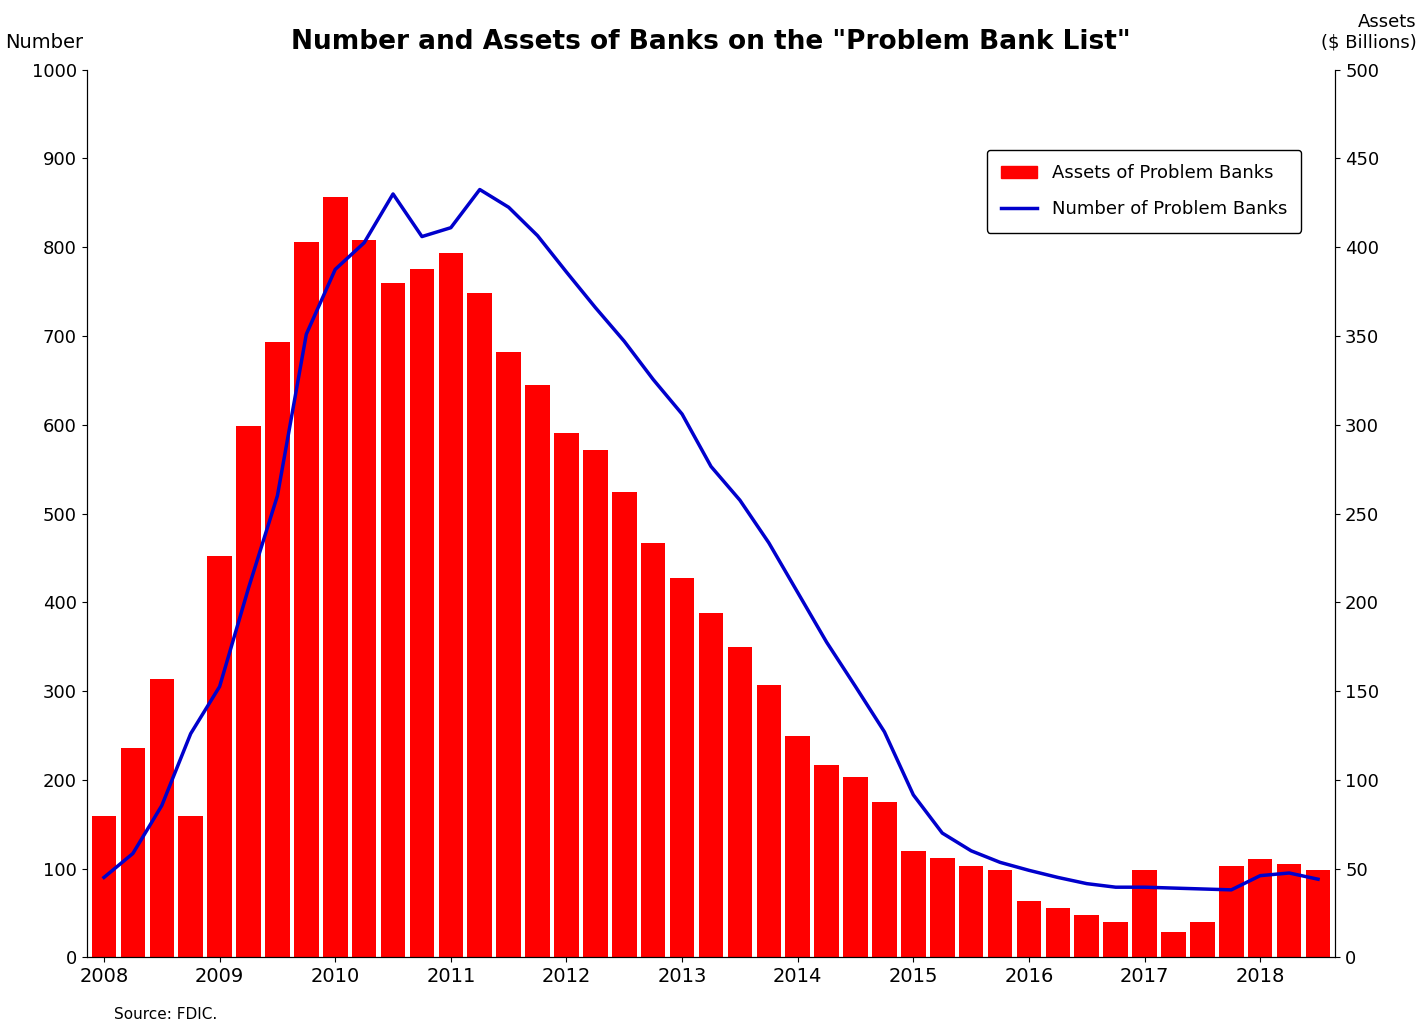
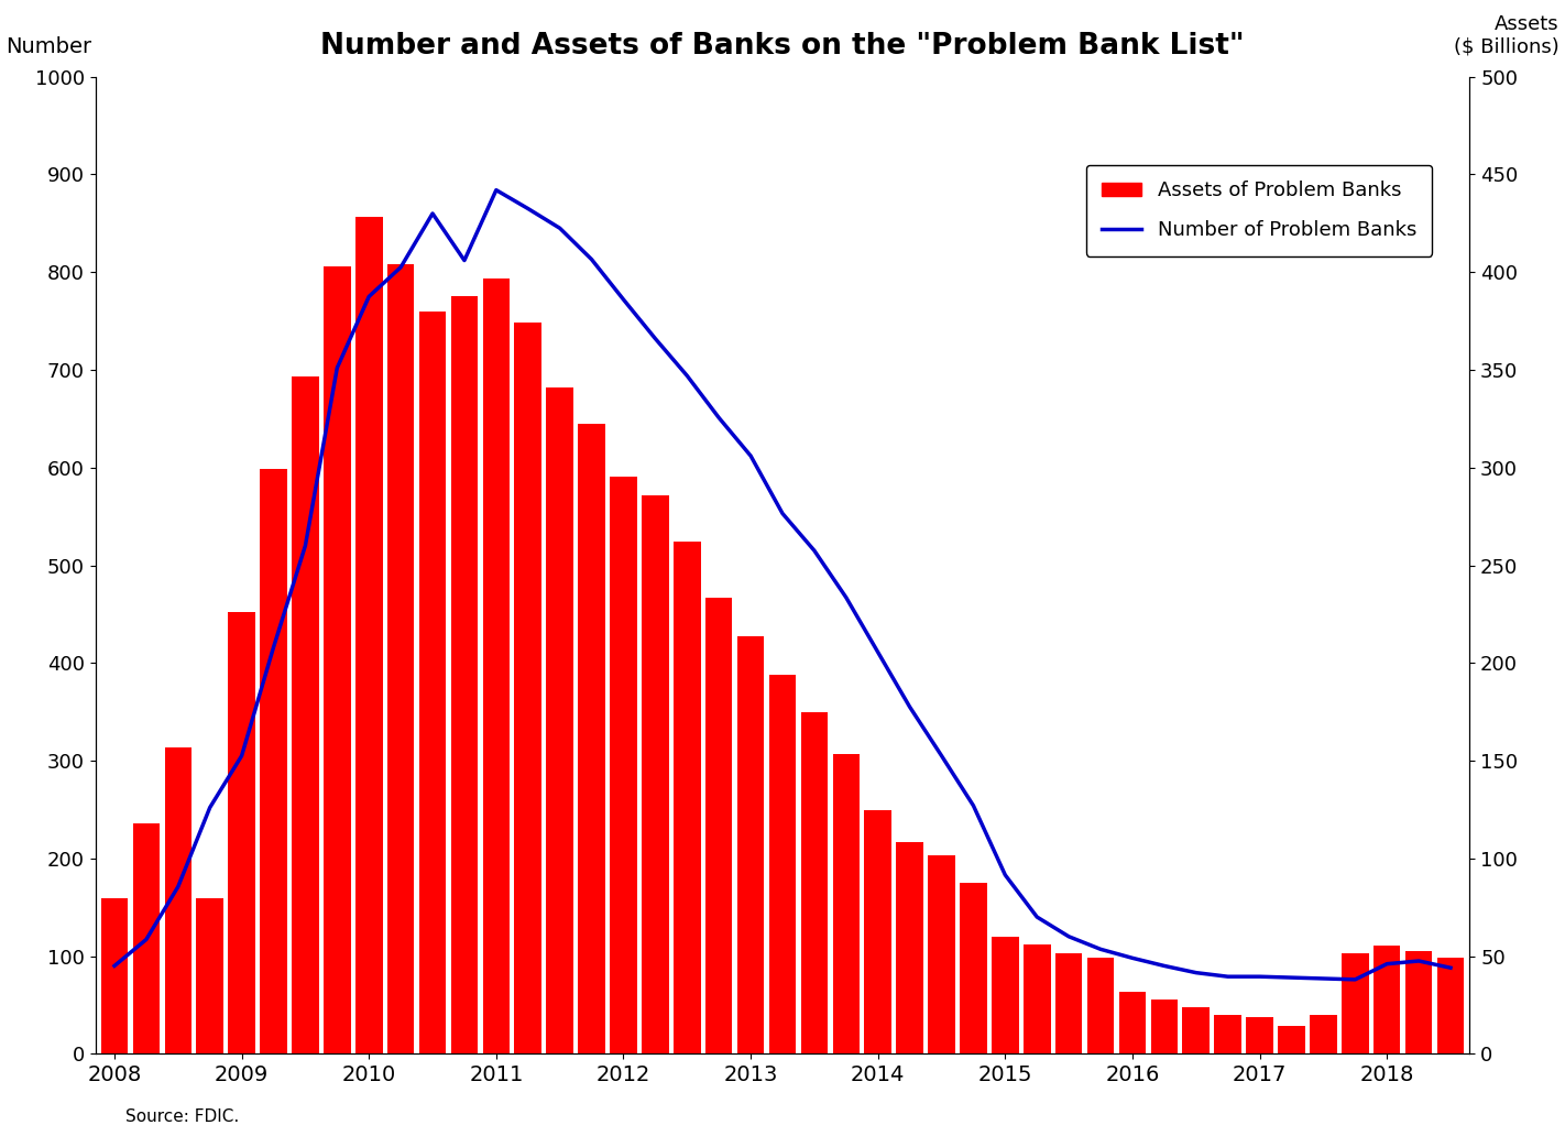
Number of Problem Banks/2011: 822 -> 884
Assets of Problem Banks/2017: 98 -> 38
